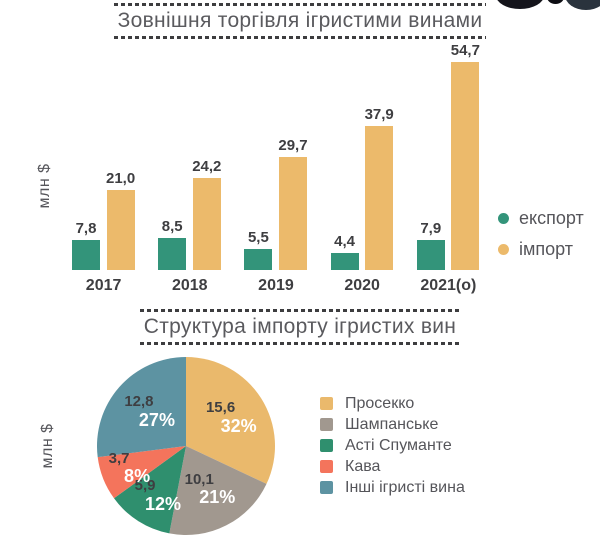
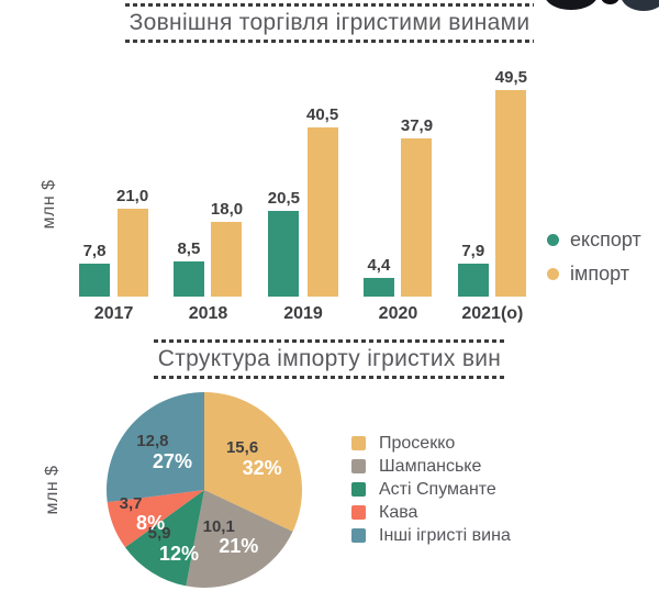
Зовнішня торгівля ігристими винами/імпорт/2018: 24,2 -> 18,0
Зовнішня торгівля ігристими винами/експорт/2019: 5,5 -> 20,5
Зовнішня торгівля ігристими винами/імпорт/2019: 29,7 -> 40,5
Зовнішня торгівля ігристими винами/імпорт/2021(о): 54,7 -> 49,5
